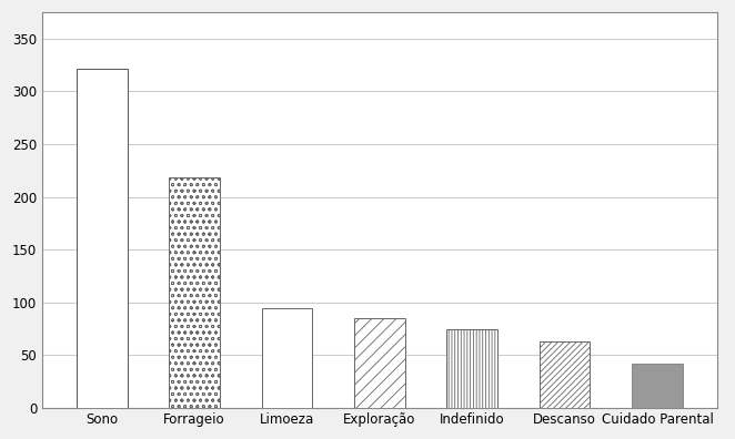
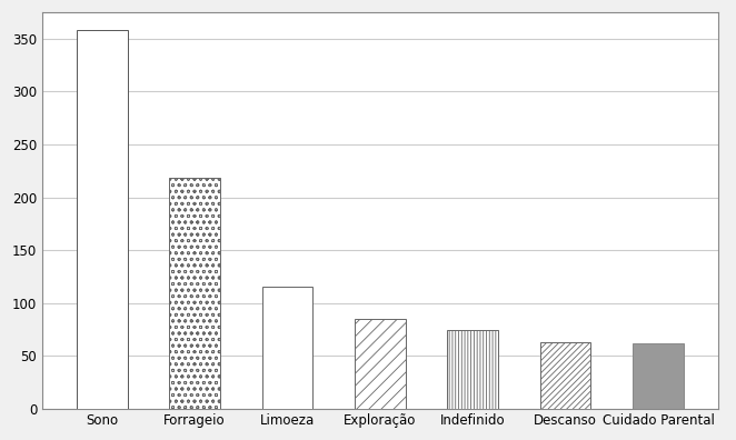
Sono: 322 -> 358
Limoeza: 94 -> 115
Cuidado Parental: 42 -> 62
